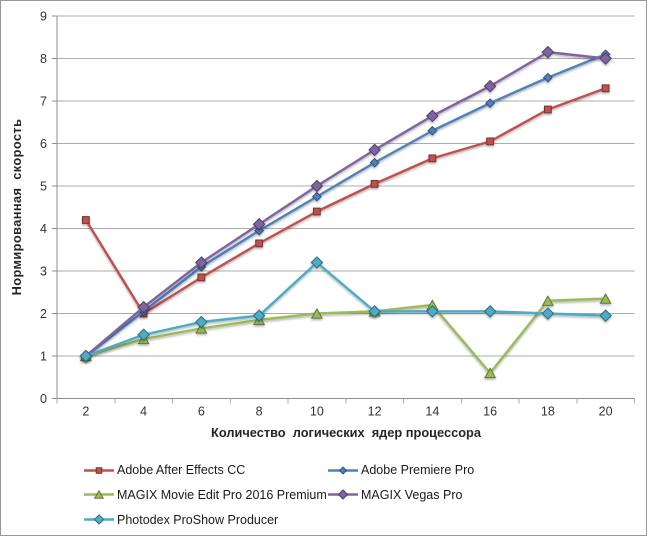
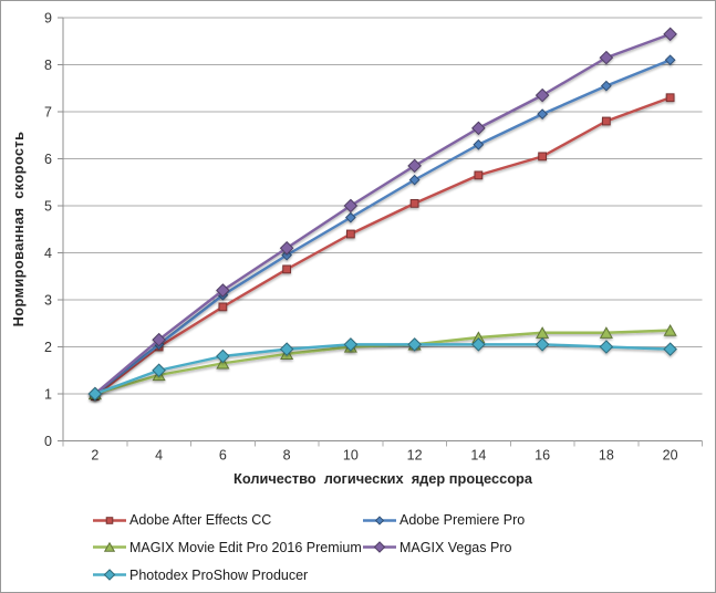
Adobe After Effects CC/2: 4.2 -> 0.9
Photodex ProShow Producer/10: 3.2 -> 2.0
MAGIX Movie Edit Pro 2016 Premium/16: 0.6 -> 2.3
MAGIX Vegas Pro/20: 8.0 -> 8.7
